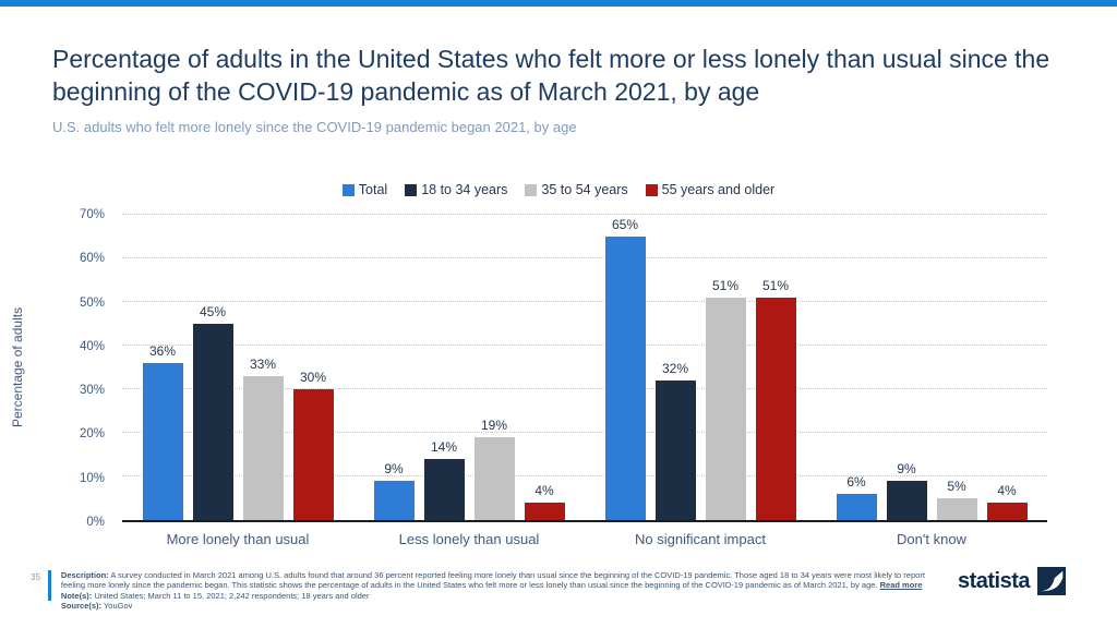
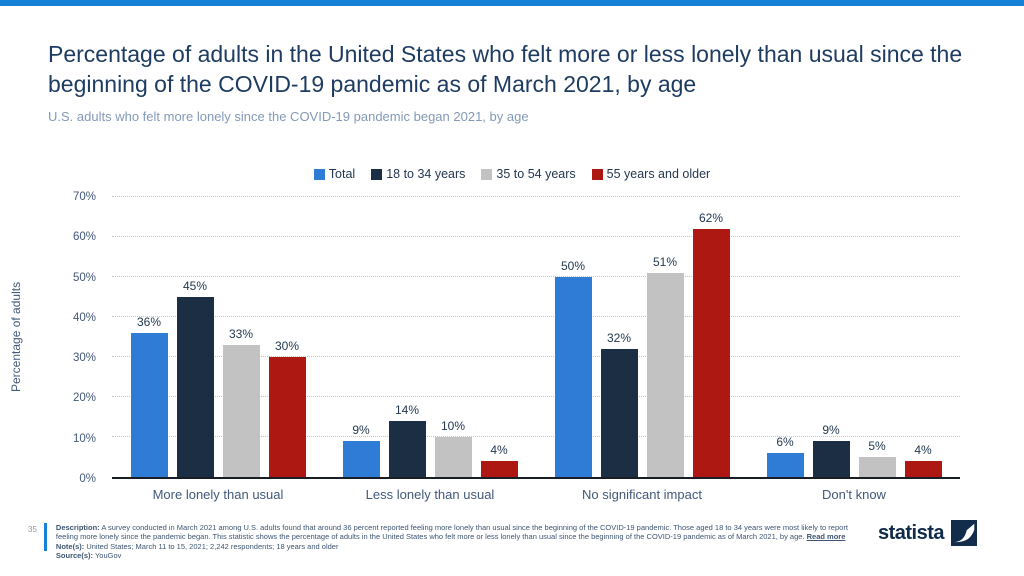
35 to 54 years/Less lonely than usual: 19% -> 10%
Total/No significant impact: 65% -> 50%
55 years and older/No significant impact: 51% -> 62%
